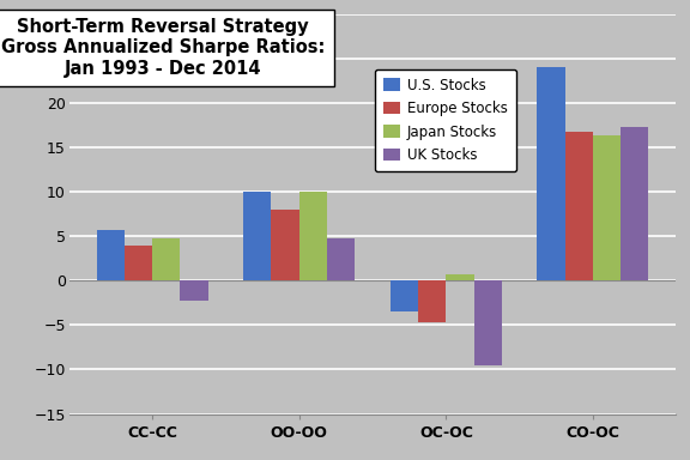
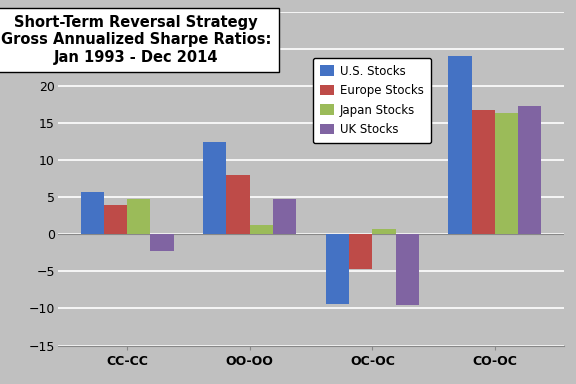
U.S. Stocks/OO-OO: 10.0 -> 12.4
Japan Stocks/OO-OO: 10.0 -> 1.2
U.S. Stocks/OC-OC: -3.5 -> -9.4
